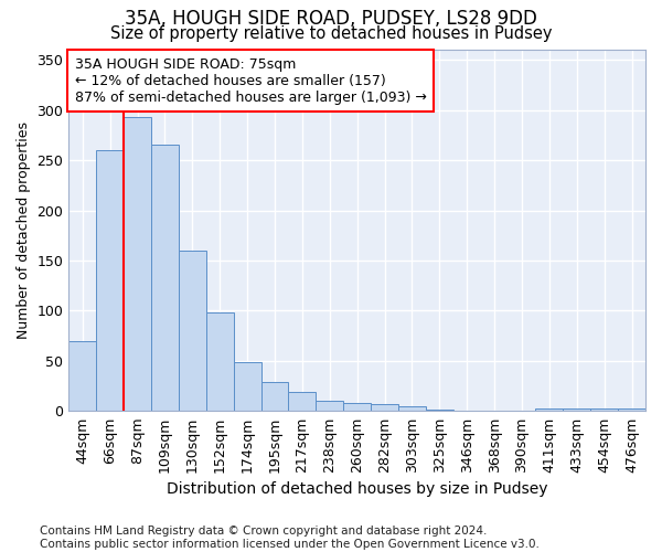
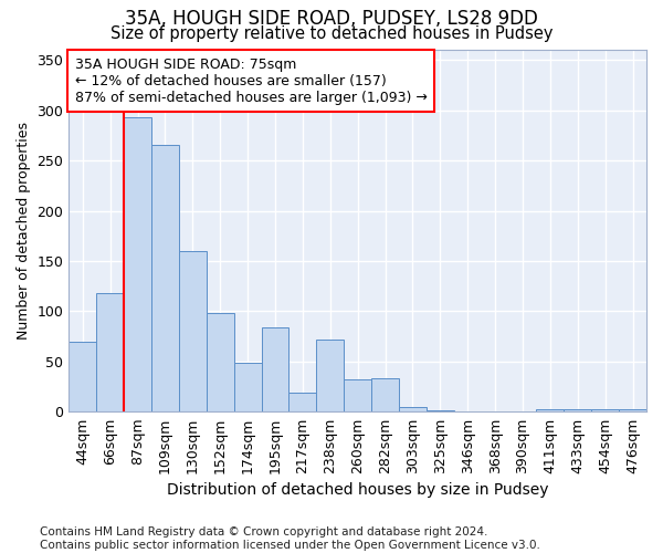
66sqm: 260 -> 118
195sqm: 29 -> 84
238sqm: 10 -> 72
260sqm: 8 -> 32
282sqm: 7 -> 34
